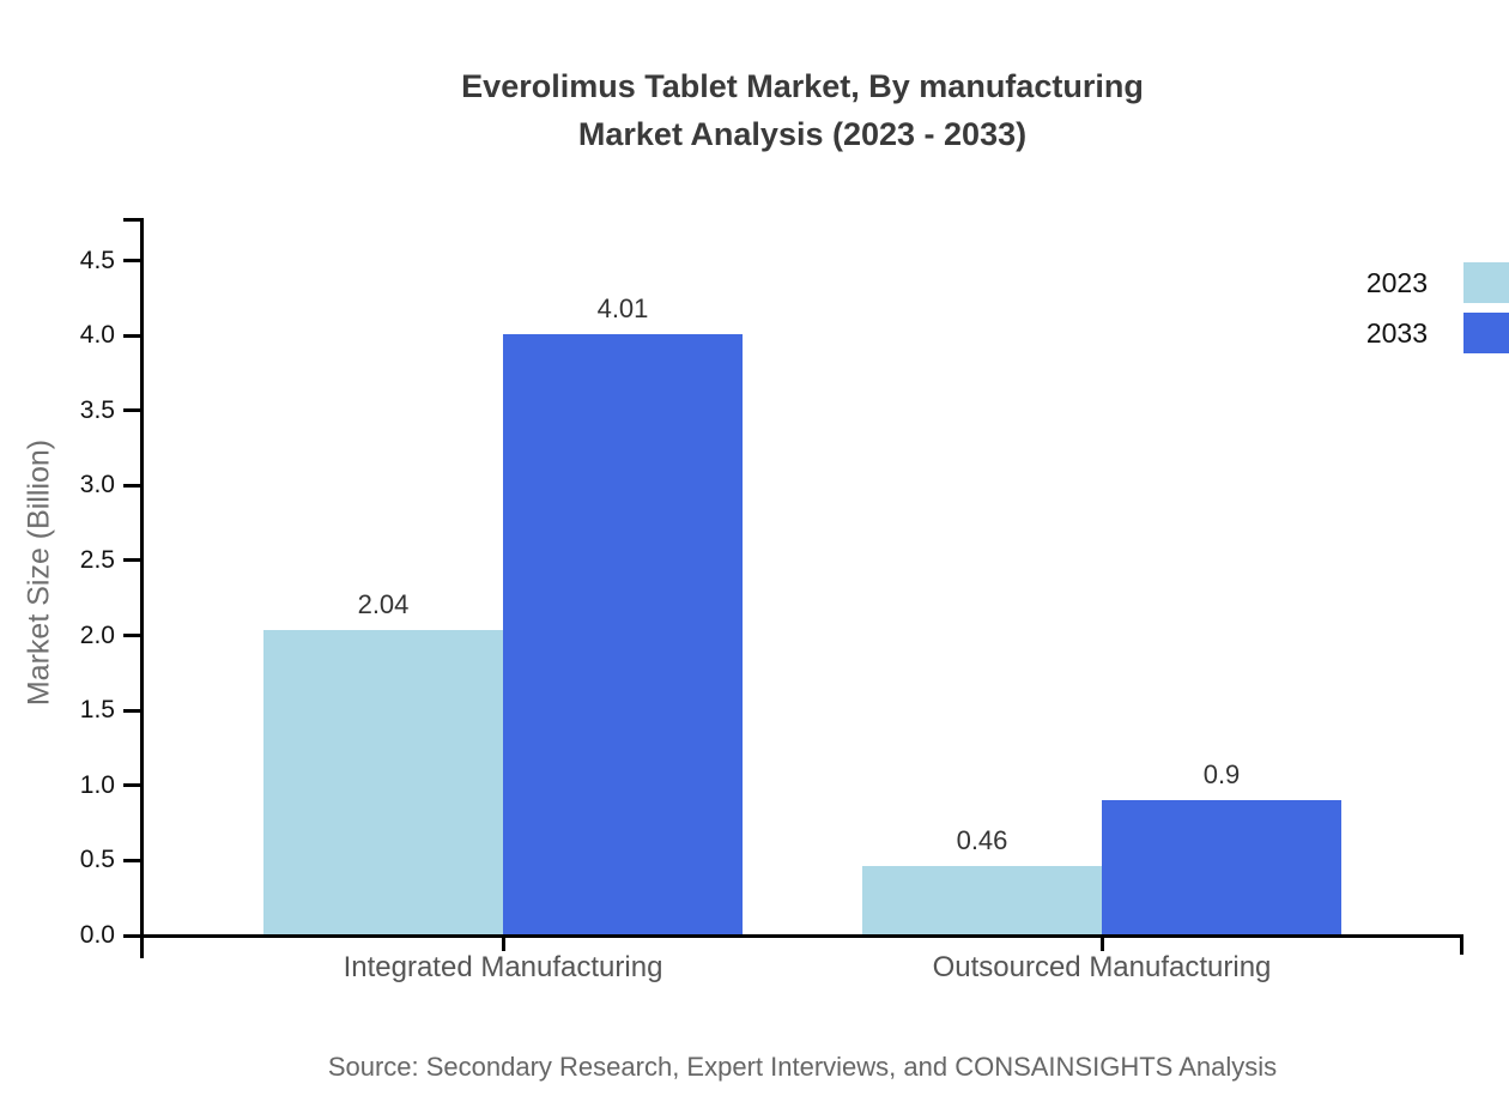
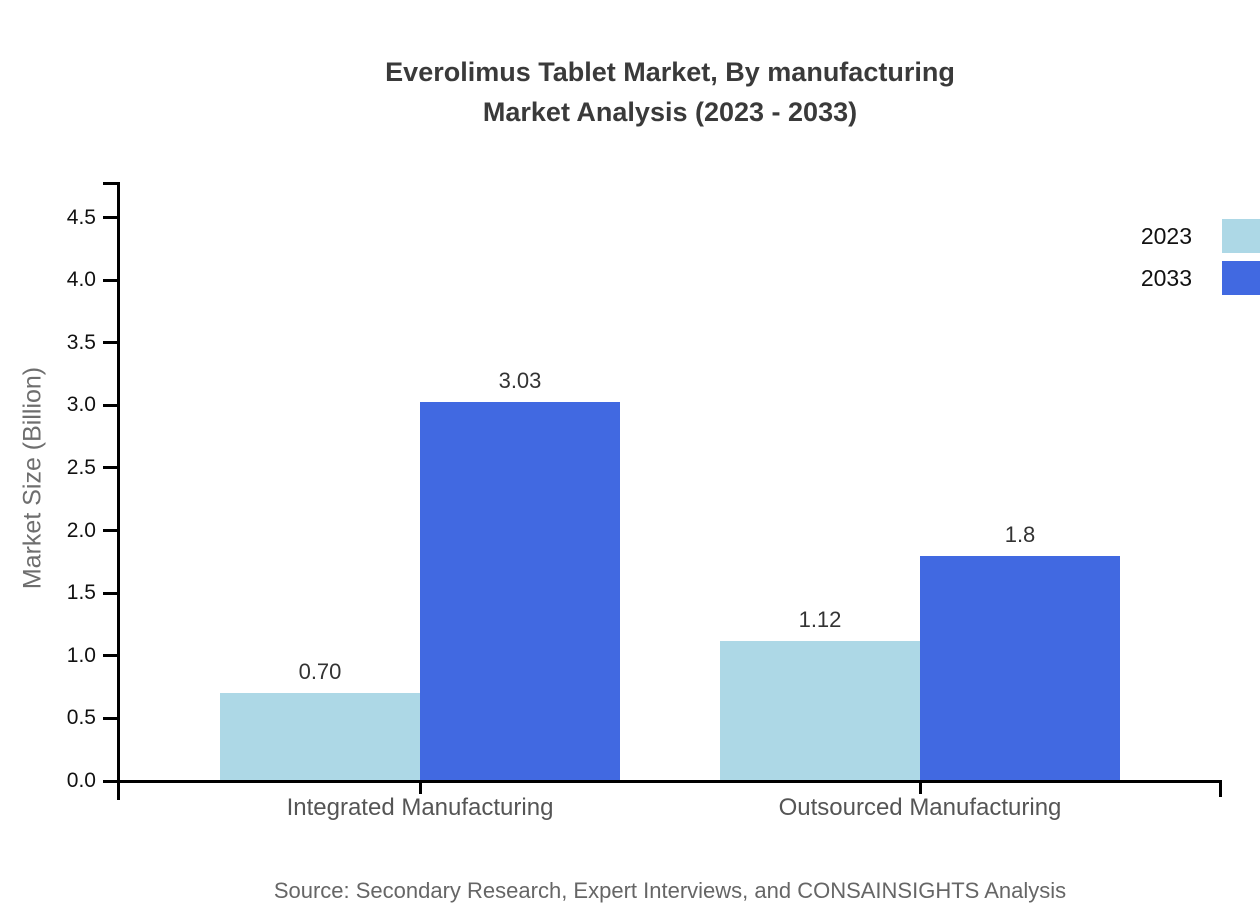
2023/Integrated Manufacturing: 2.04 -> 0.70
2033/Integrated Manufacturing: 4.01 -> 3.03
2023/Outsourced Manufacturing: 0.46 -> 1.12
2033/Outsourced Manufacturing: 0.9 -> 1.8
